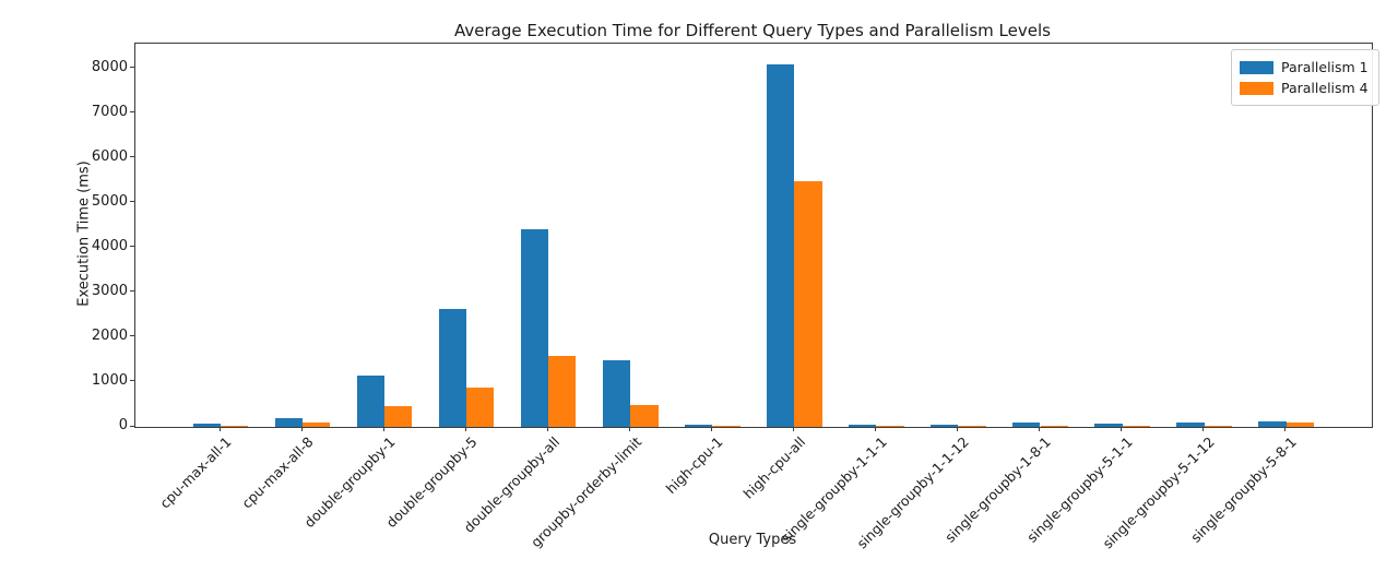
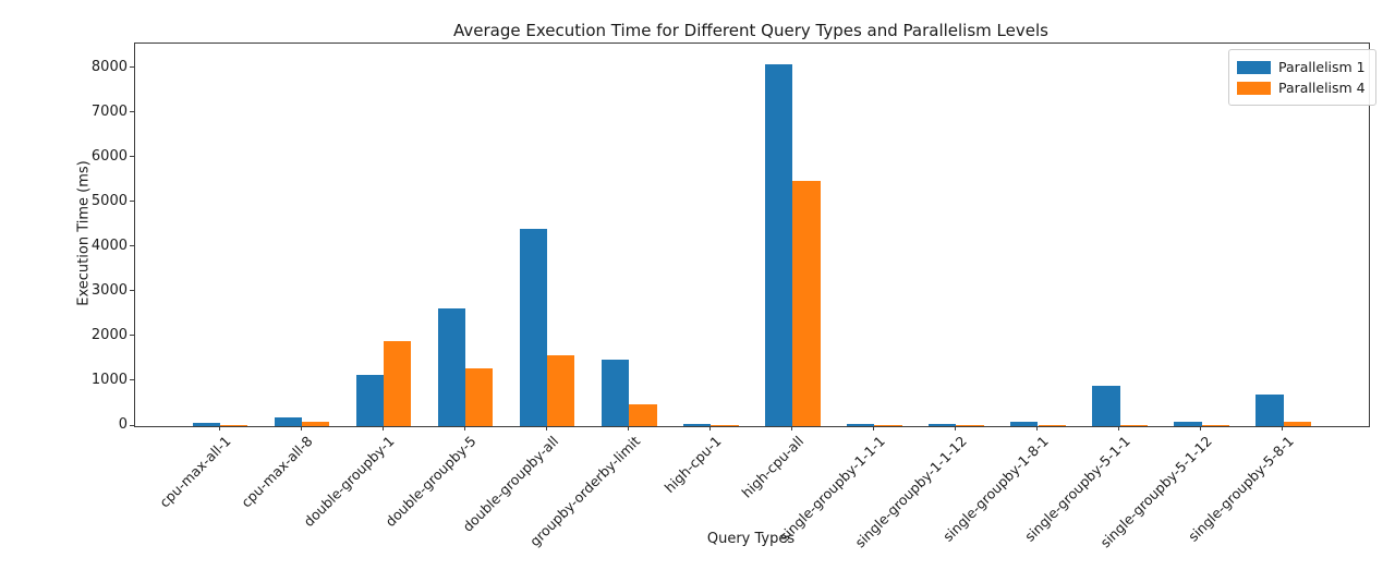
Parallelism 4/double-groupby-1: 500 -> 1900
Parallelism 4/double-groupby-5: 900 -> 1300
Parallelism 1/single-groupby-5-1-1: 100 -> 900
Parallelism 1/single-groupby-5-8-1: 100 -> 700
